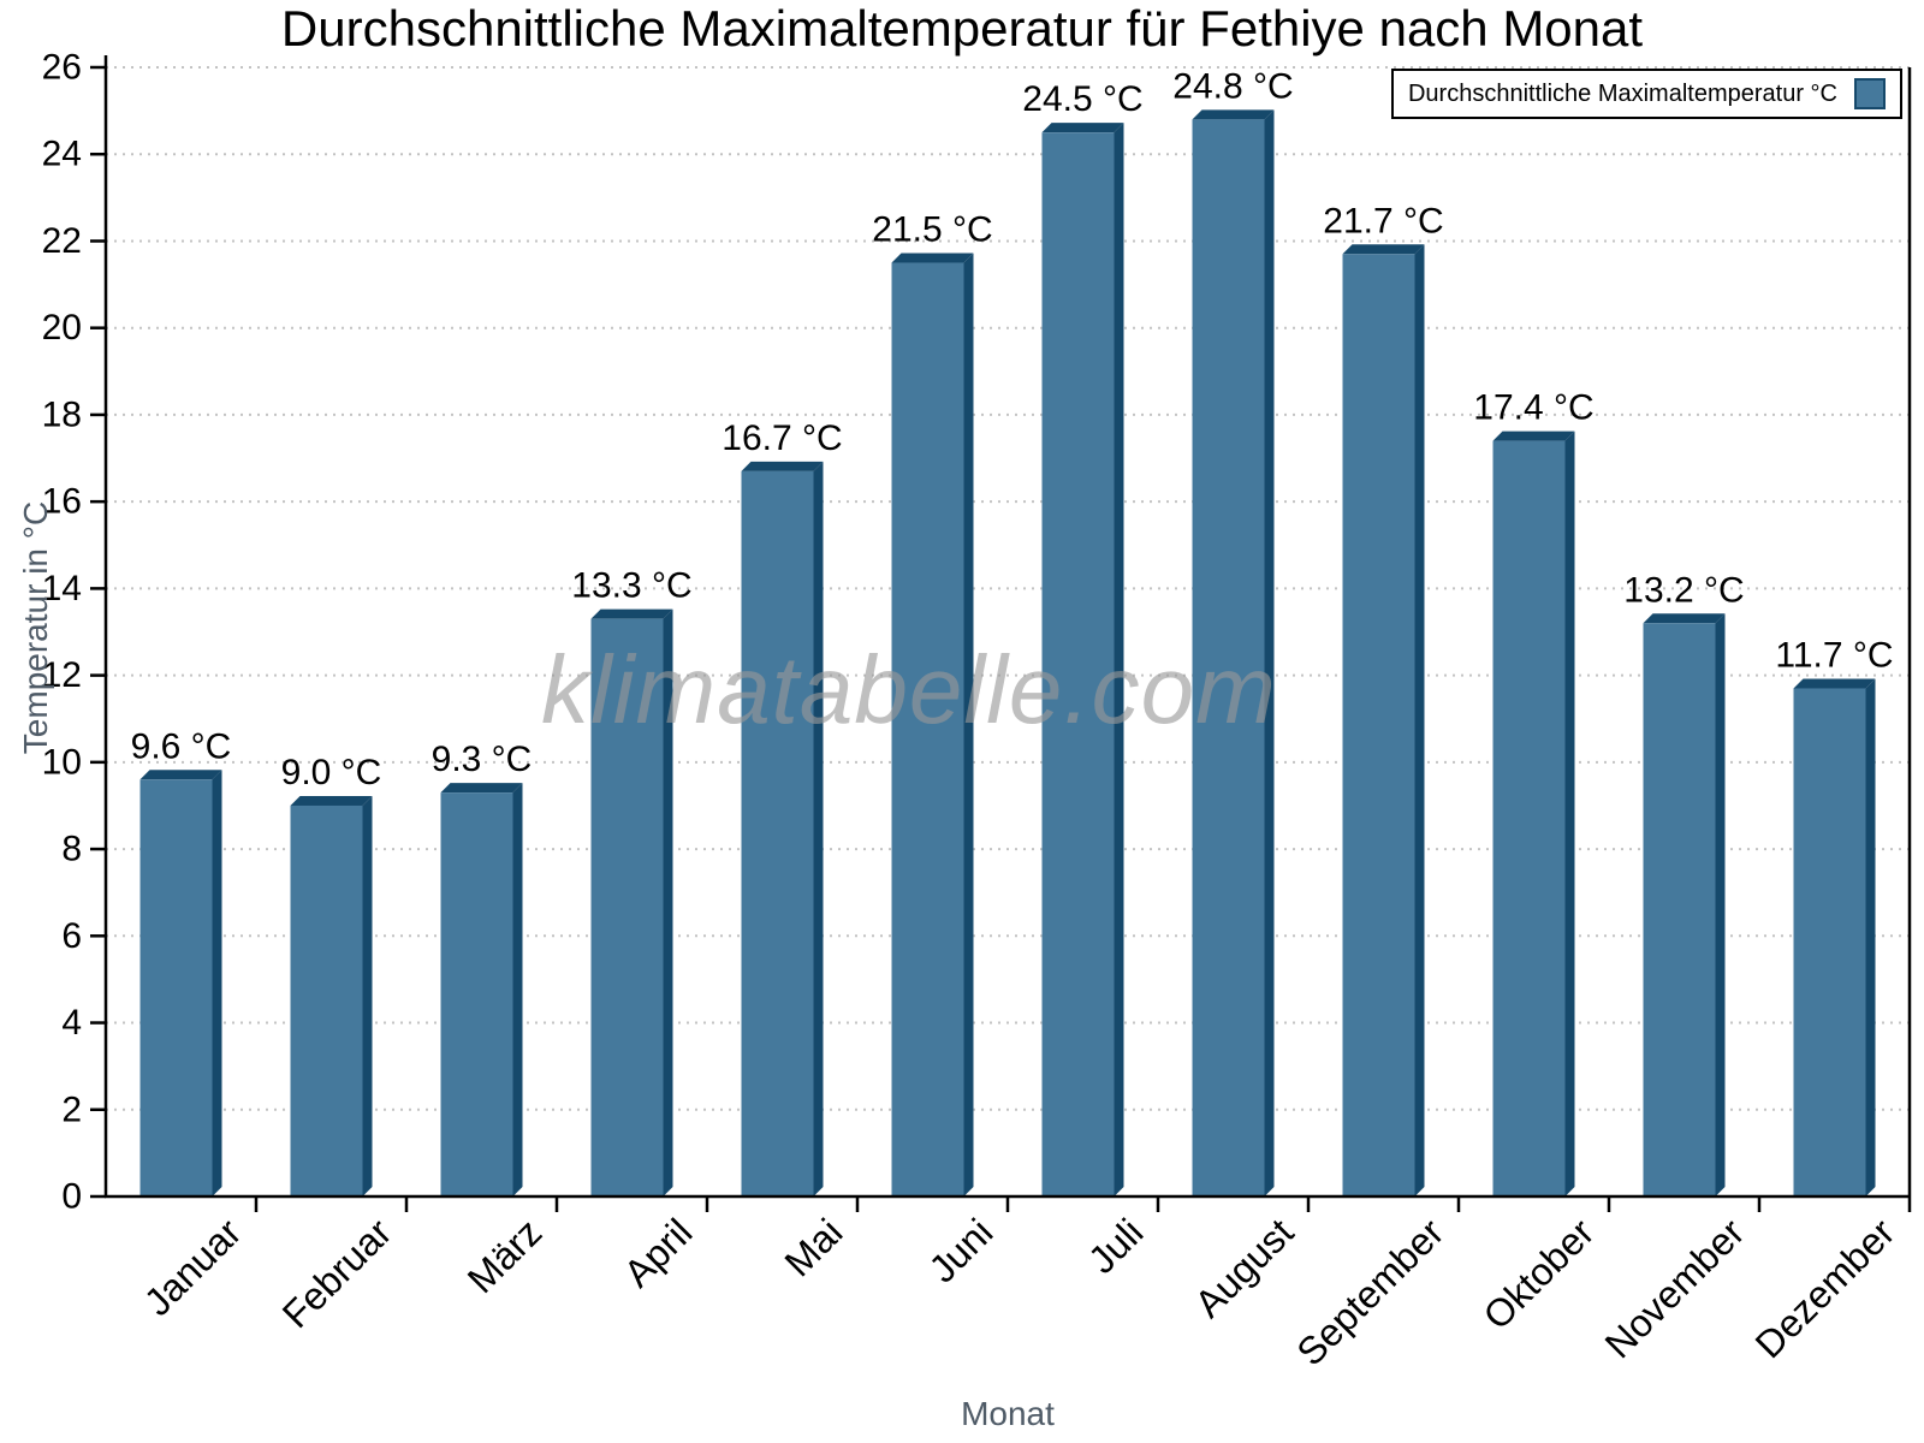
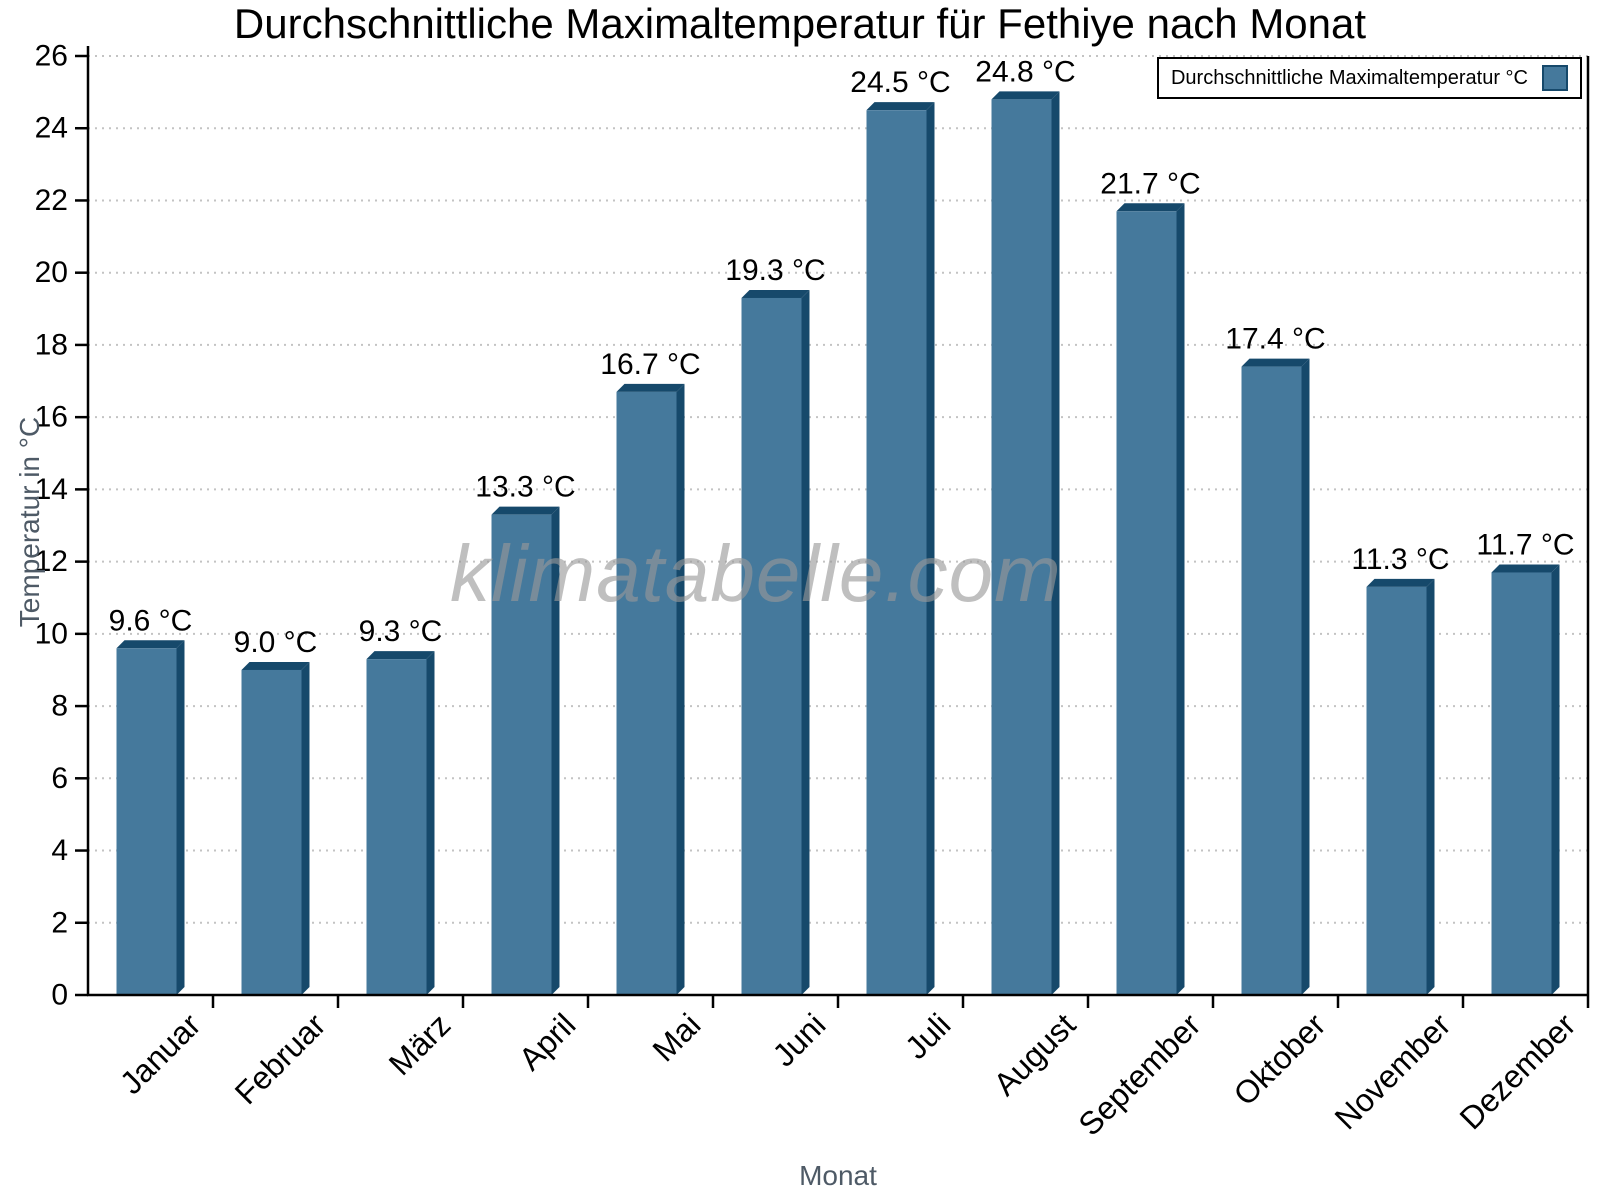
Juni: 21.5 -> 19.3
November: 13.2 -> 11.3
